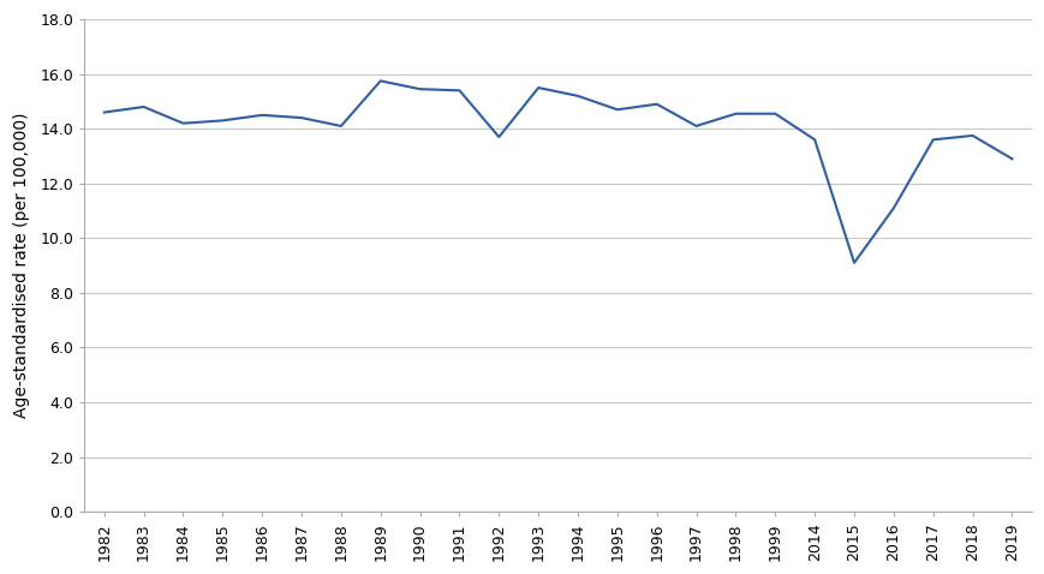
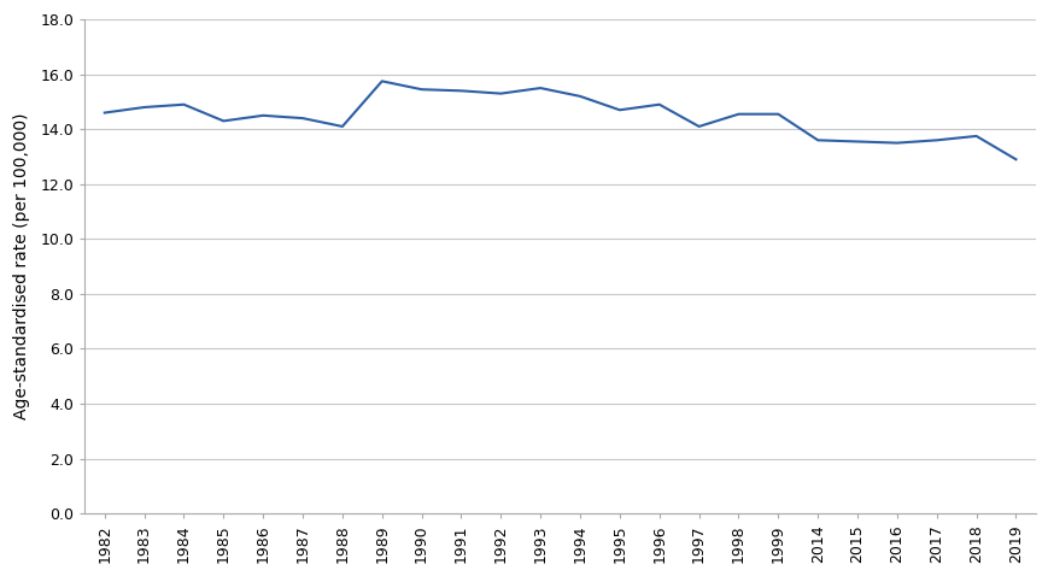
1984: 14.20 -> 14.90
1992: 13.70 -> 15.30
2015: 9.10 -> 13.55
2016: 11.10 -> 13.50
